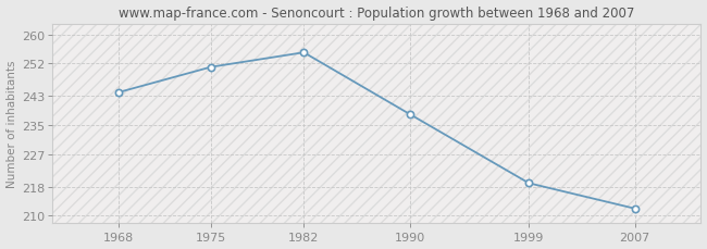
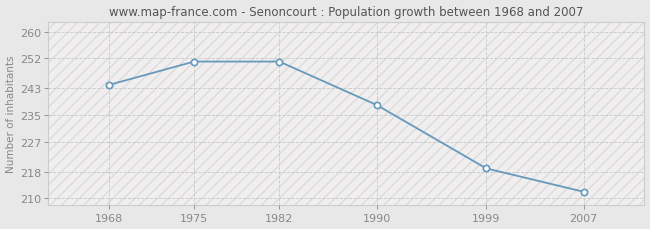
1982: 255 -> 251
